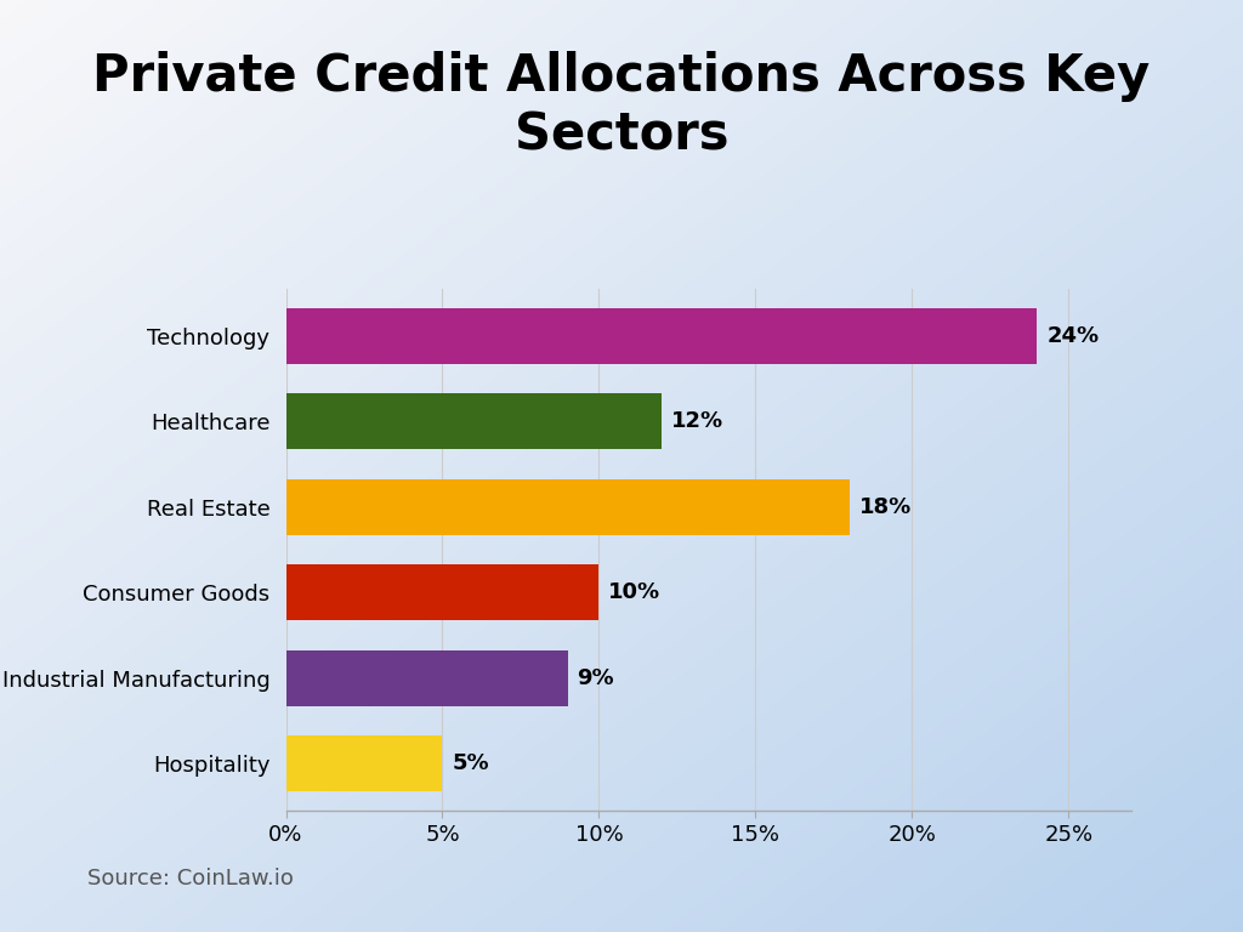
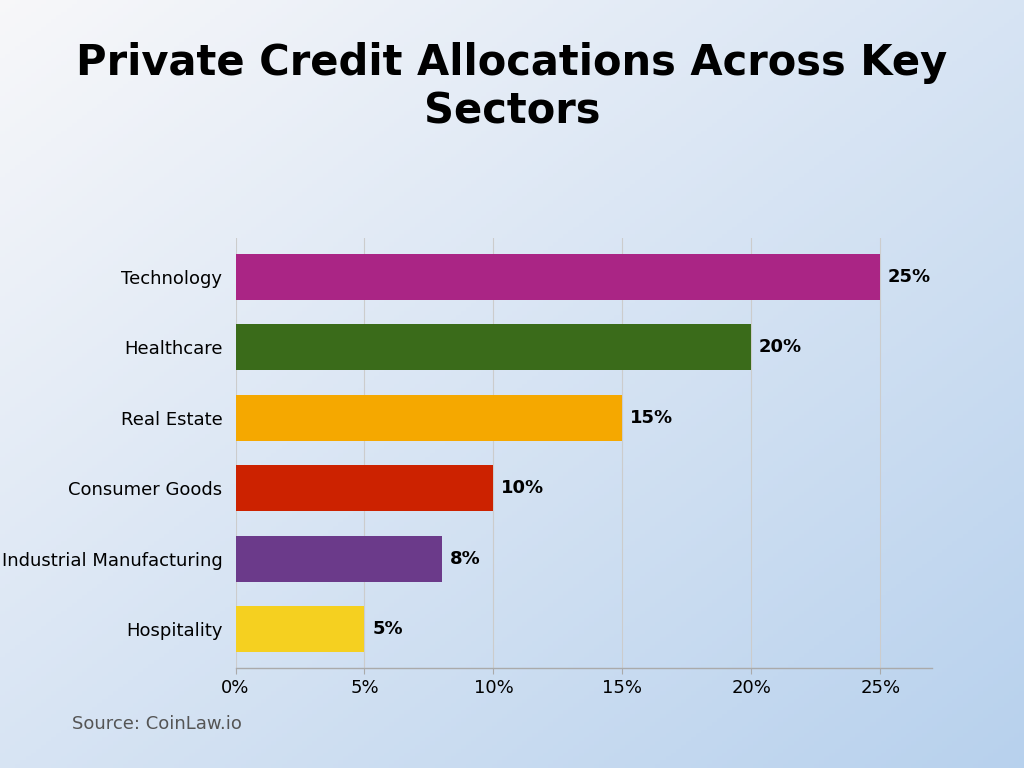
Technology: 24% -> 25%
Healthcare: 12% -> 20%
Real Estate: 18% -> 15%
Industrial Manufacturing: 9% -> 8%
